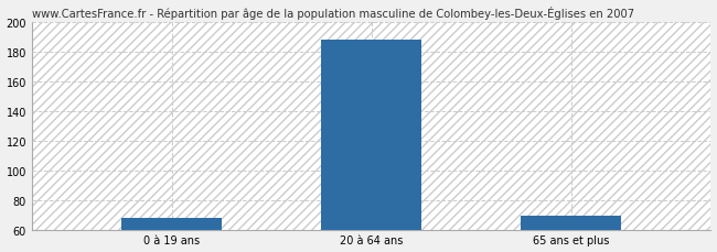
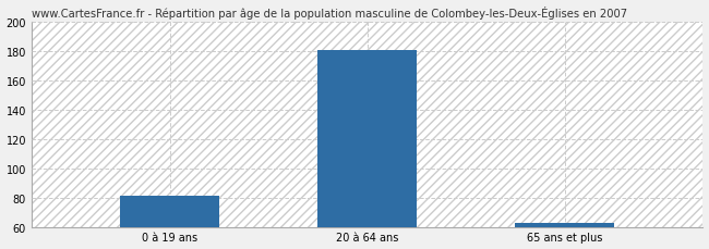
0 à 19 ans: 68 -> 81
20 à 64 ans: 188 -> 181
65 ans et plus: 69 -> 63
